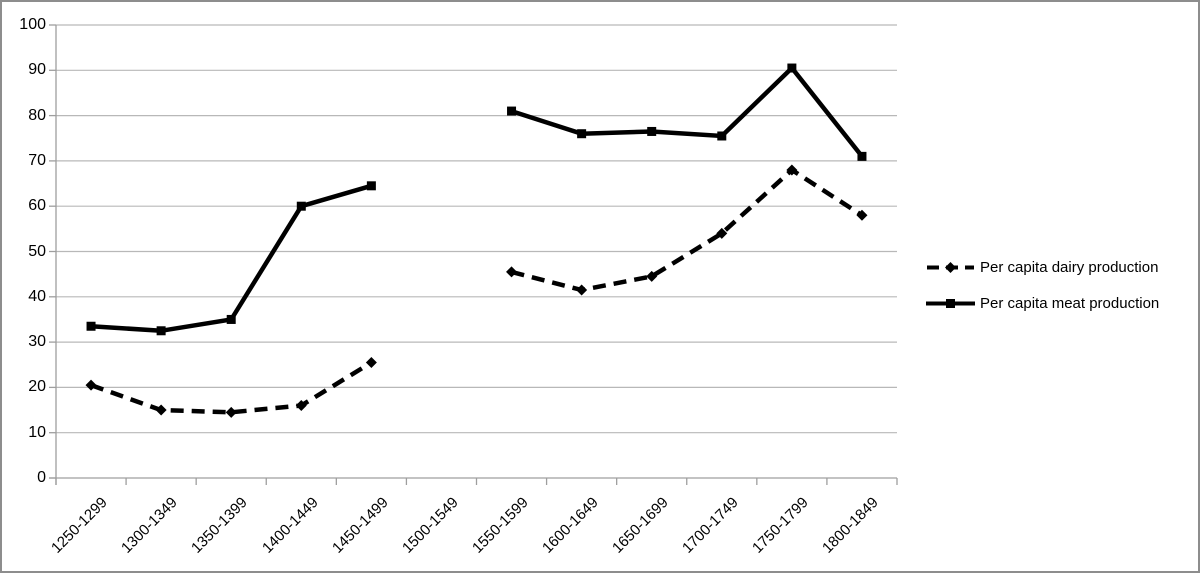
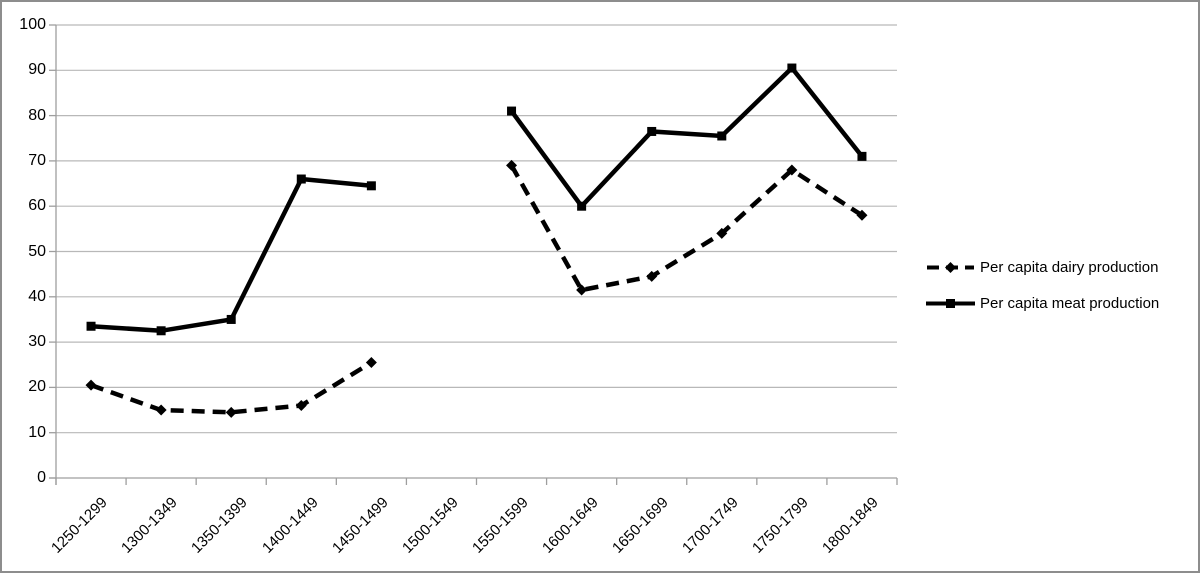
Per capita meat production/1400-1449: 60 -> 66
Per capita dairy production/1550-1599: 46 -> 69
Per capita meat production/1600-1649: 76 -> 60
